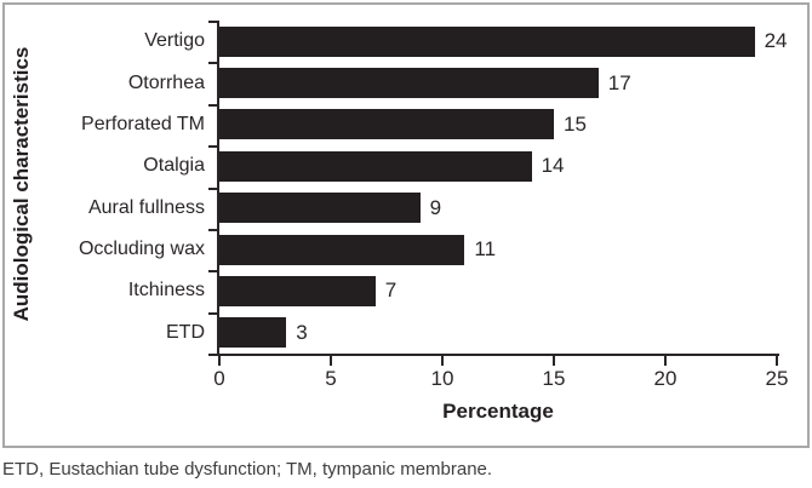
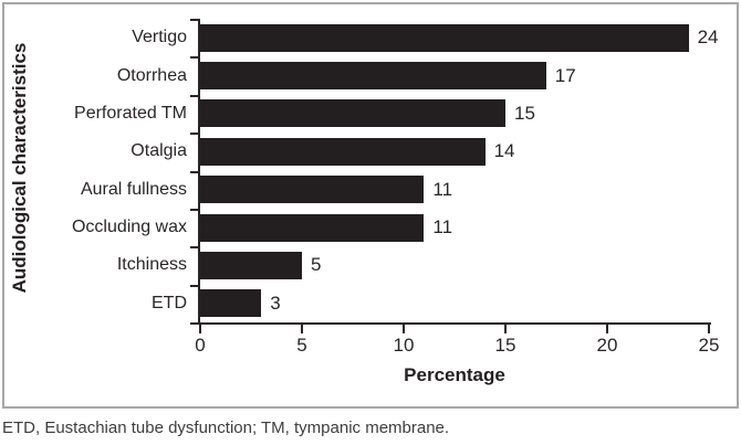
Aural fullness: 9 -> 11
Itchiness: 7 -> 5
